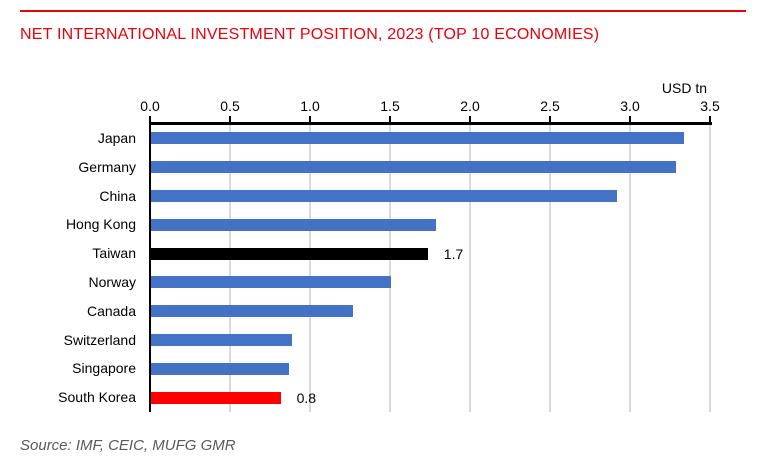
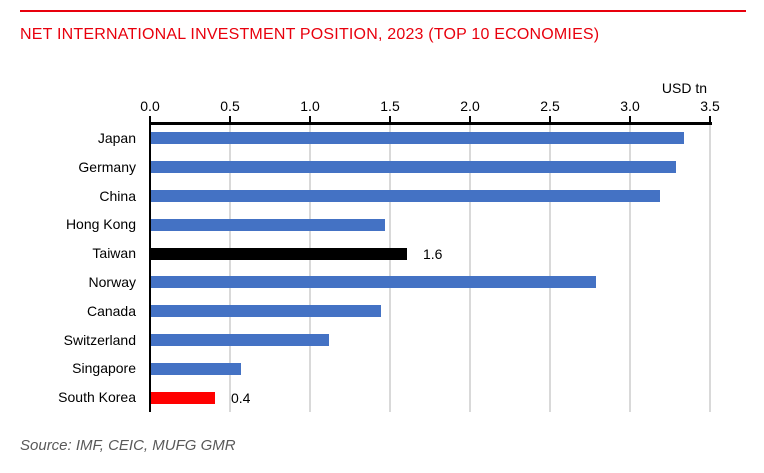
China: 2.91 -> 3.18
Hong Kong: 1.78 -> 1.46
Taiwan: 1.7 -> 1.6
Norway: 1.50 -> 2.78
Canada: 1.26 -> 1.44
Switzerland: 0.88 -> 1.11
Singapore: 0.86 -> 0.56
South Korea: 0.8 -> 0.4
